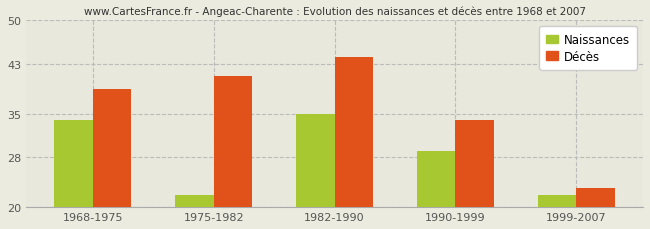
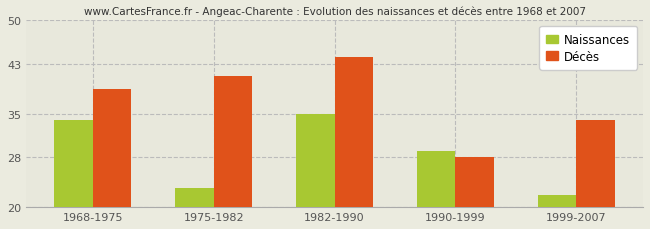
Naissances/1975-1982: 22 -> 23
Décès/1990-1999: 34 -> 28
Décès/1999-2007: 23 -> 34
